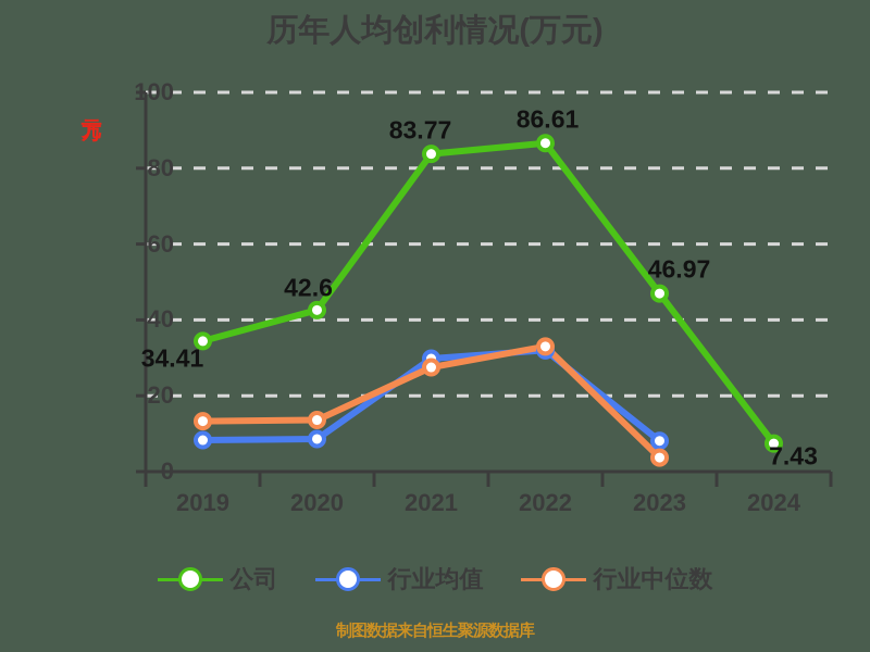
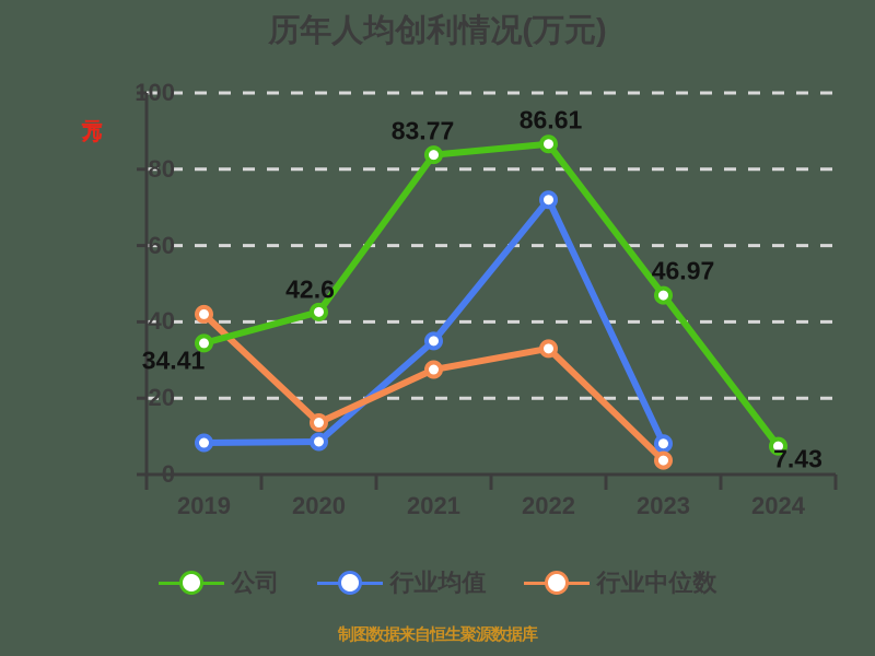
行业中位数/2019: 13 -> 42
行业均值/2021: 30 -> 35
行业均值/2022: 32 -> 72
